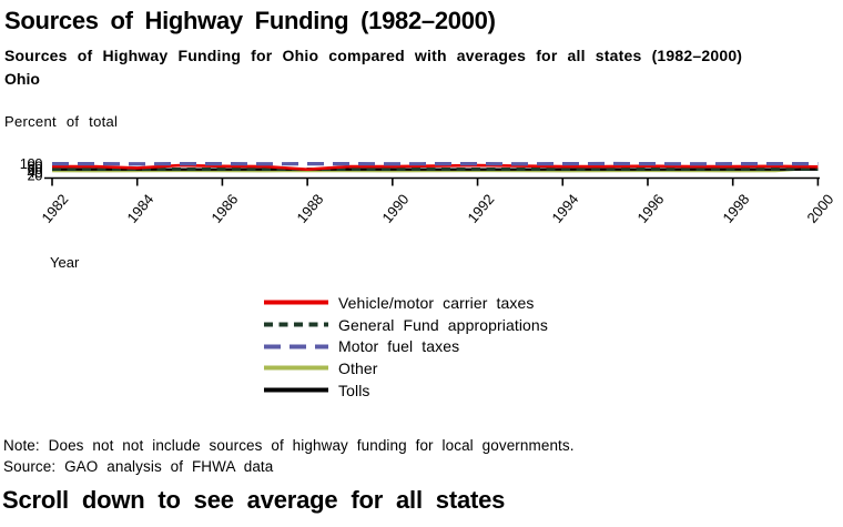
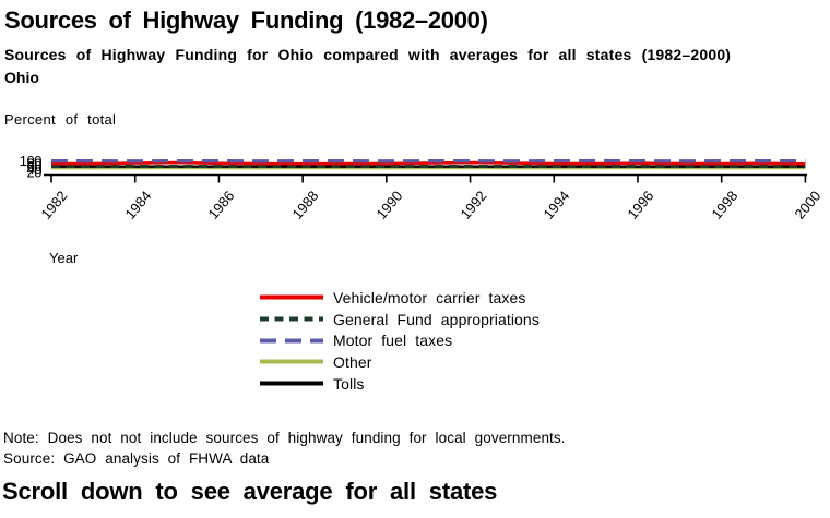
Vehicle/motor carrier taxes/1984: 70 -> 80
Vehicle/motor carrier taxes/1988: 60 -> 80
Other/2000: 70 -> 50
